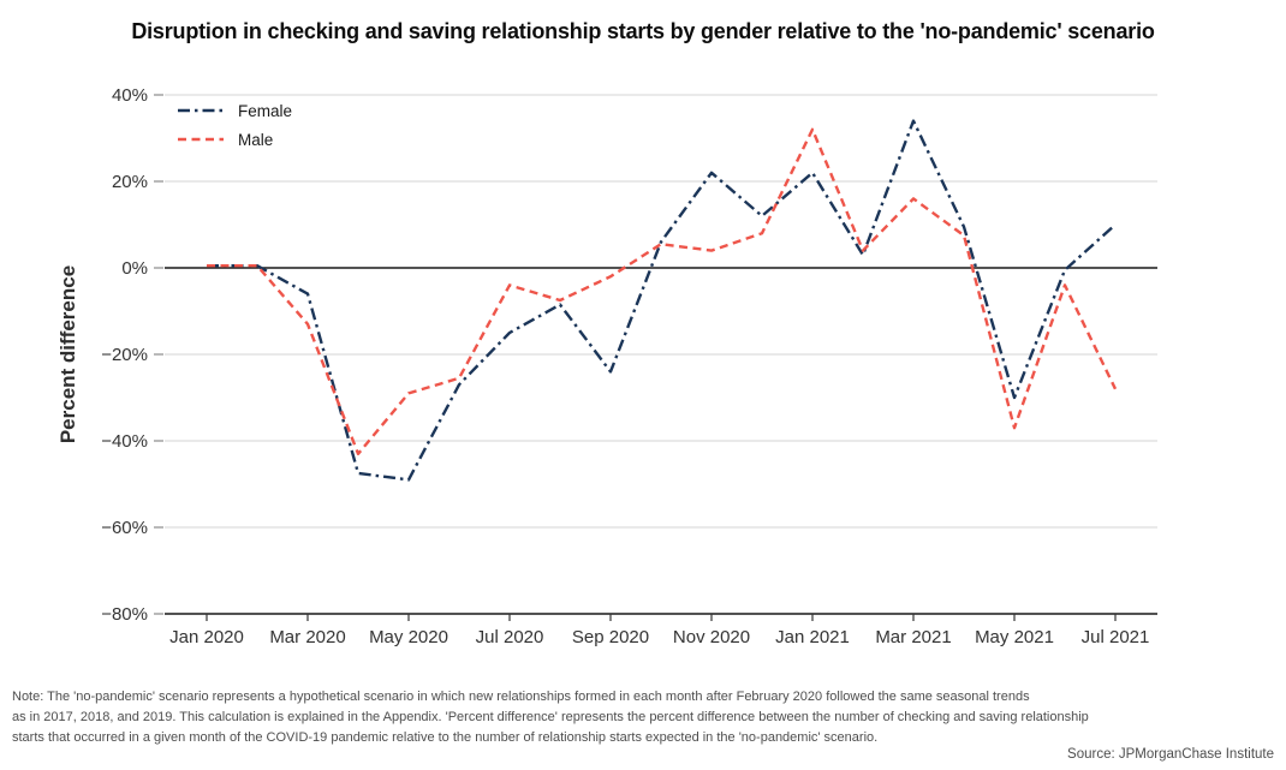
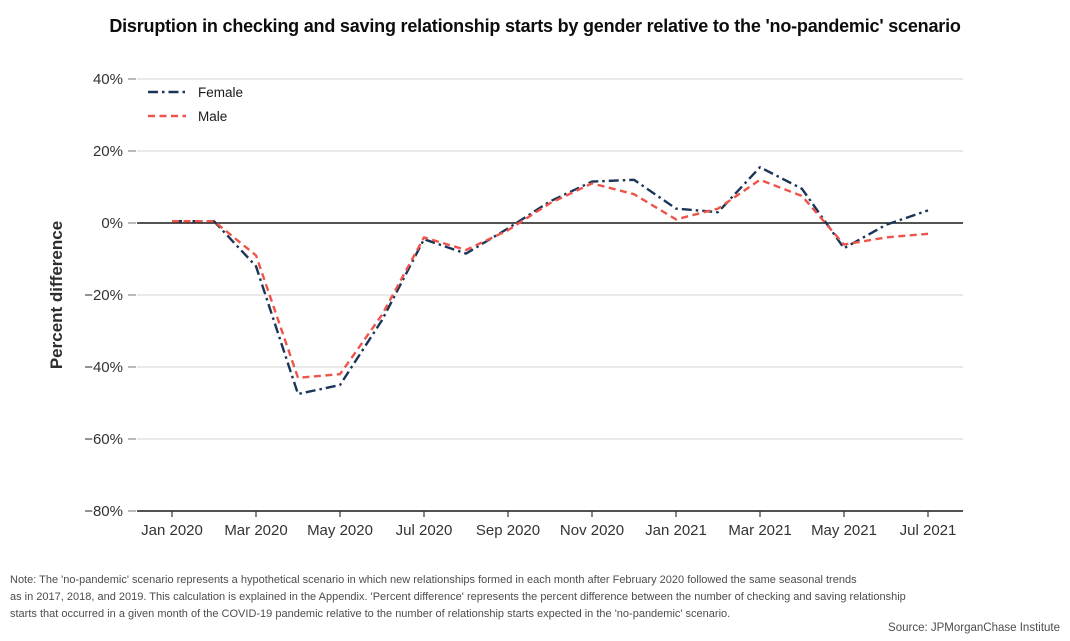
Female/Mar 2020: -6% -> -12%
Male/Mar 2020: -13% -> -9%
Female/May 2020: -49% -> -45%
Male/May 2020: -29% -> -42%
Female/Jul 2020: -15% -> -4%
Female/Sep 2020: -24% -> -2%
Female/Nov 2020: 22% -> 12%
Male/Nov 2020: 4% -> 11%
Female/Jan 2021: 22% -> 4%
Male/Jan 2021: 32% -> 1%
Female/Mar 2021: 34% -> 16%
Male/Mar 2021: 16% -> 12%
Female/May 2021: -30% -> -7%
Male/May 2021: -37% -> -6%
Female/Jul 2021: 10% -> 4%
Male/Jul 2021: -28% -> -3%
